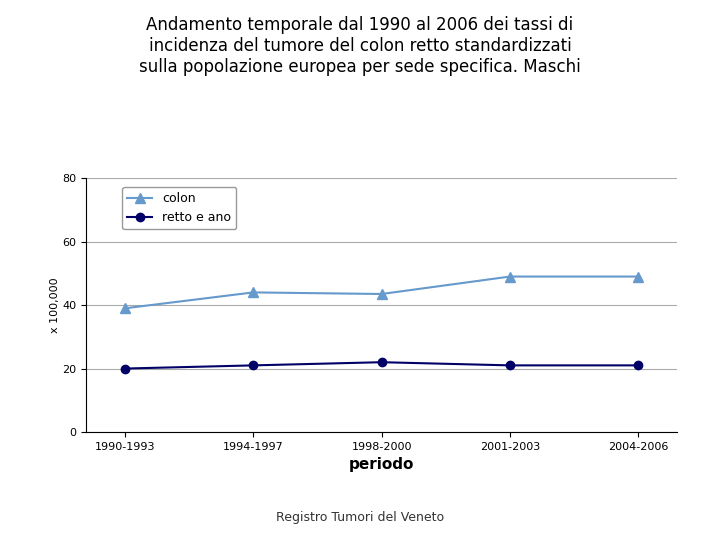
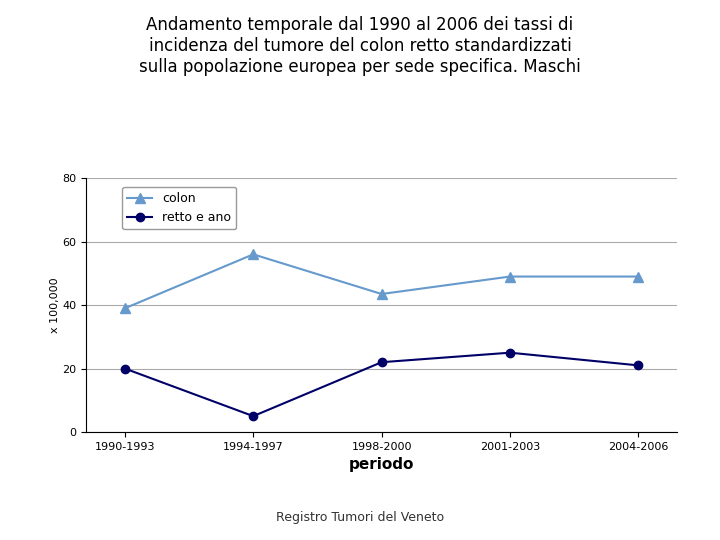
colon/1994-1997: 44.0 -> 56.0
retto e ano/1994-1997: 21 -> 5
retto e ano/2001-2003: 21 -> 25
